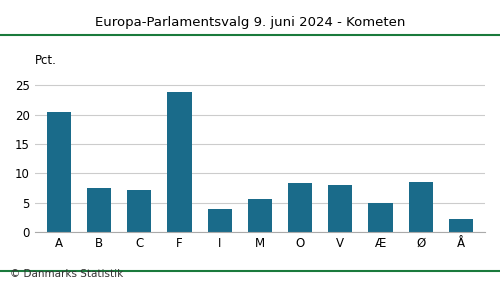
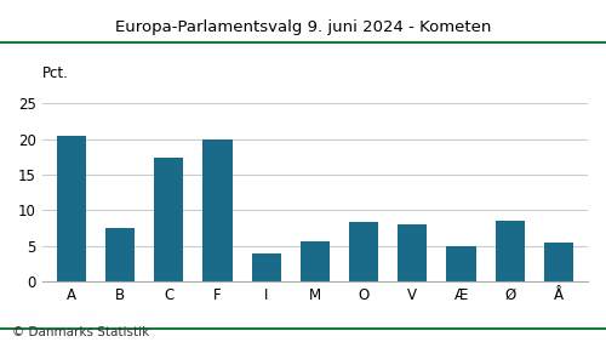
C: 7.2 -> 17.4
F: 23.8 -> 20.0
Å: 2.2 -> 5.4
